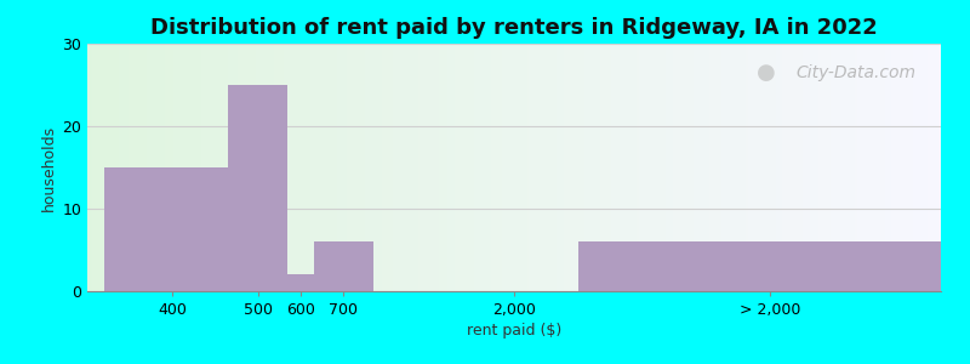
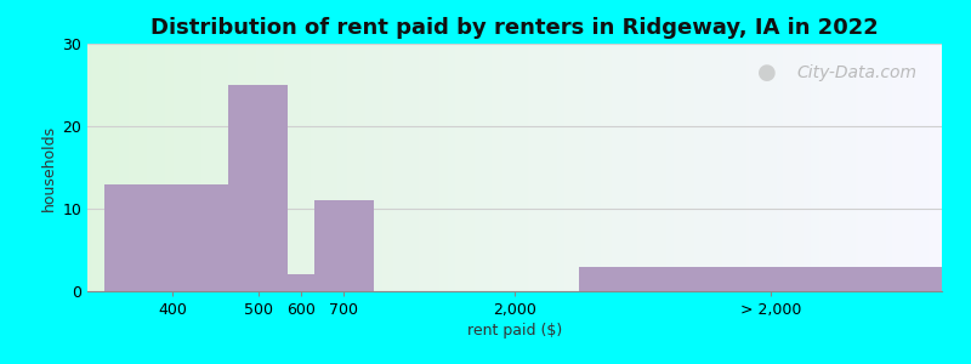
400: 15 -> 13
700: 6 -> 11
> 2,000: 6 -> 3
